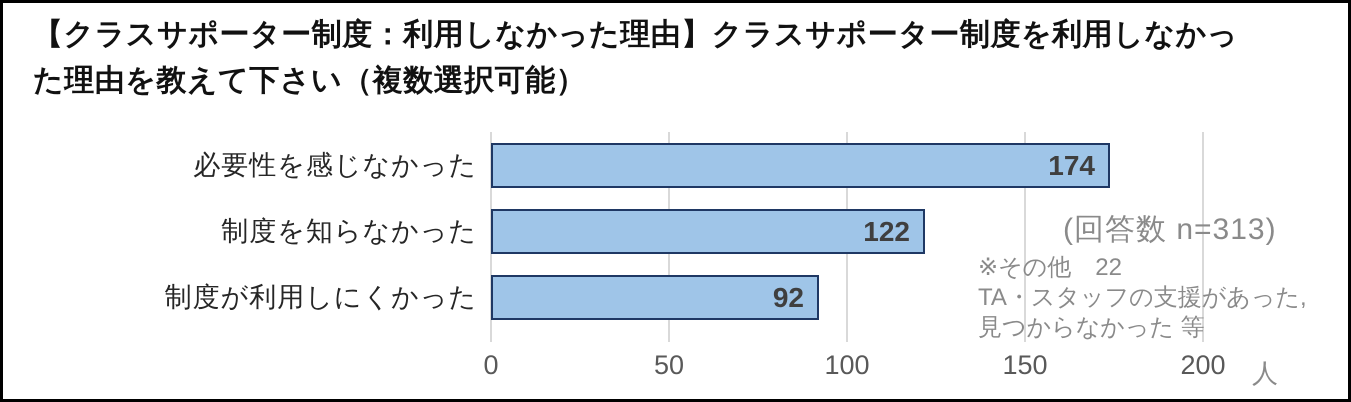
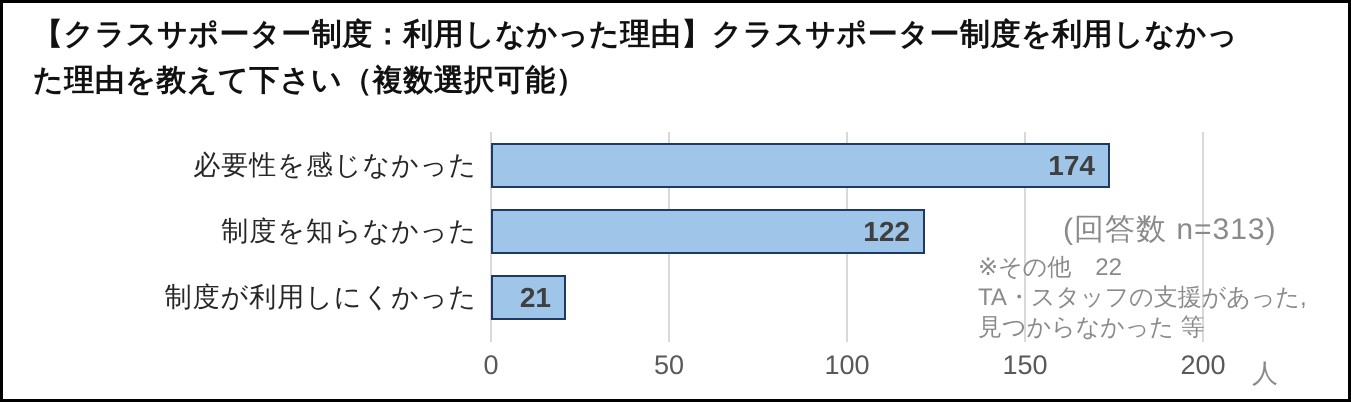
制度が利用しにくかった: 92 -> 21
